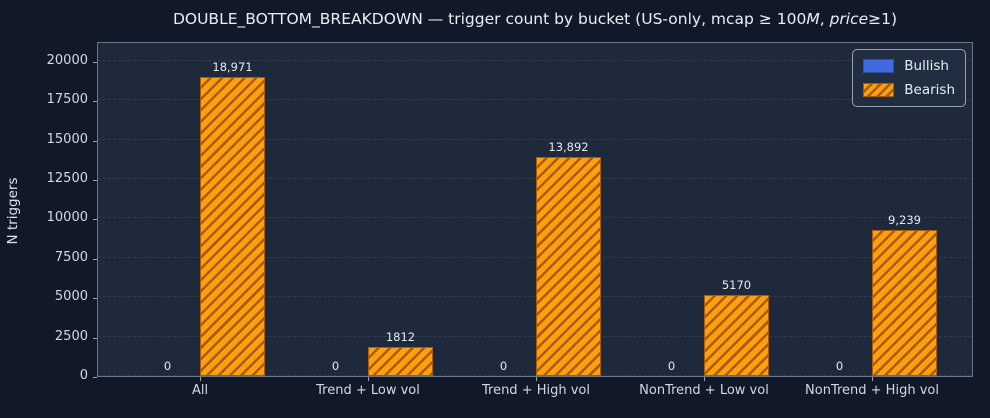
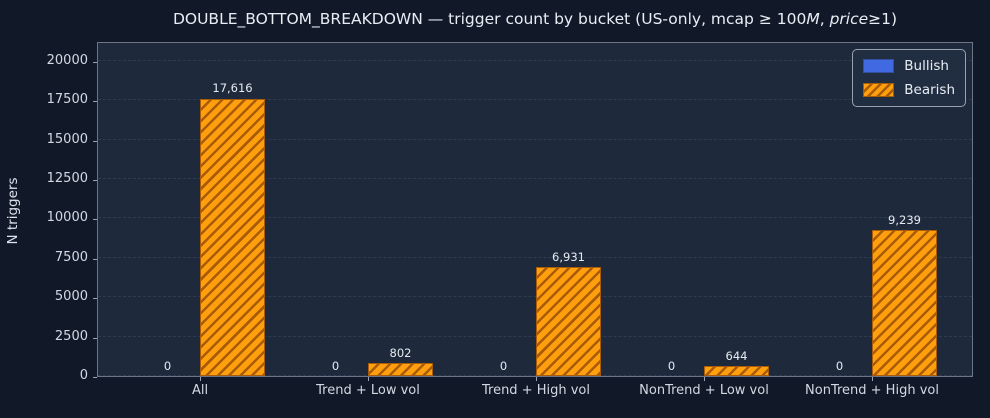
Bearish/All: 18,971 -> 17,616
Bearish/Trend + Low vol: 1812 -> 802
Bearish/Trend + High vol: 13,892 -> 6,931
Bearish/NonTrend + Low vol: 5170 -> 644
